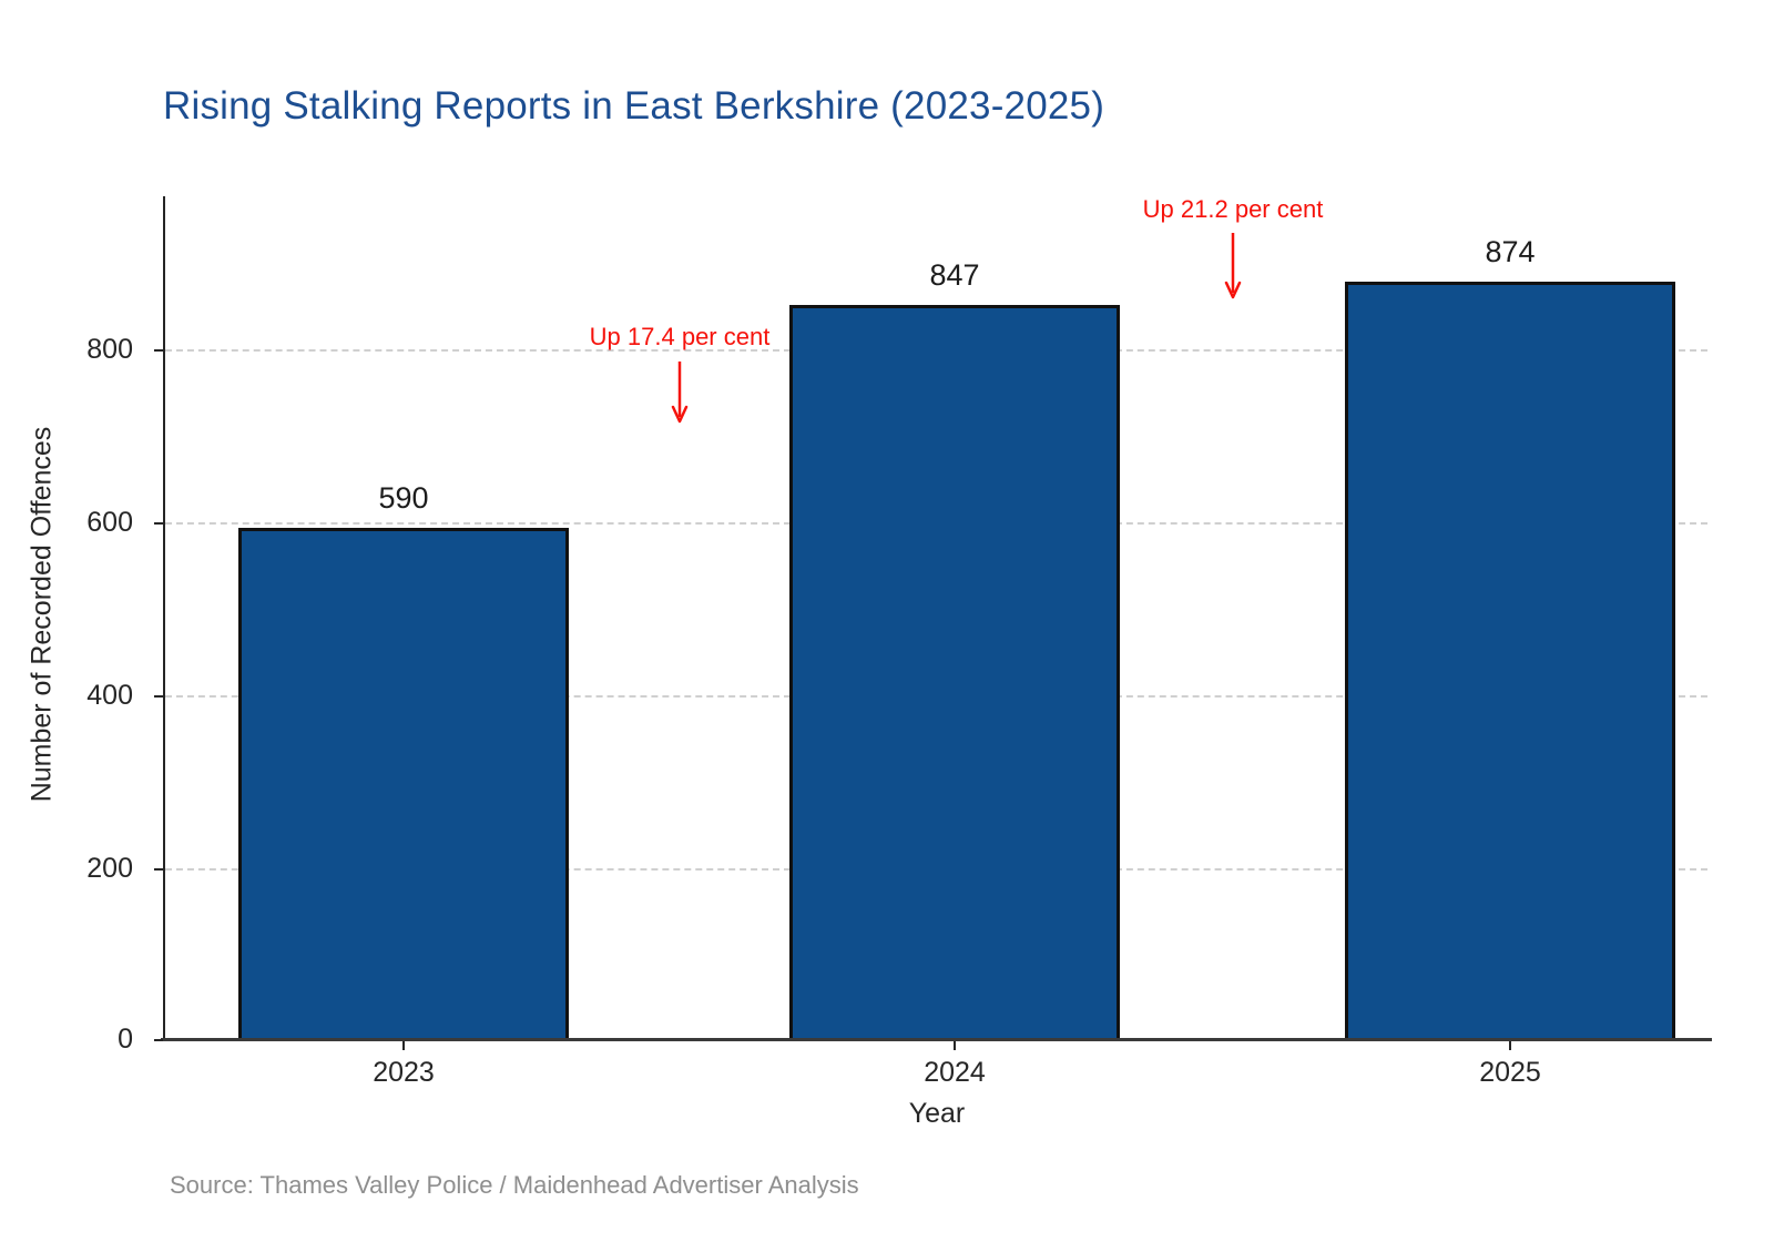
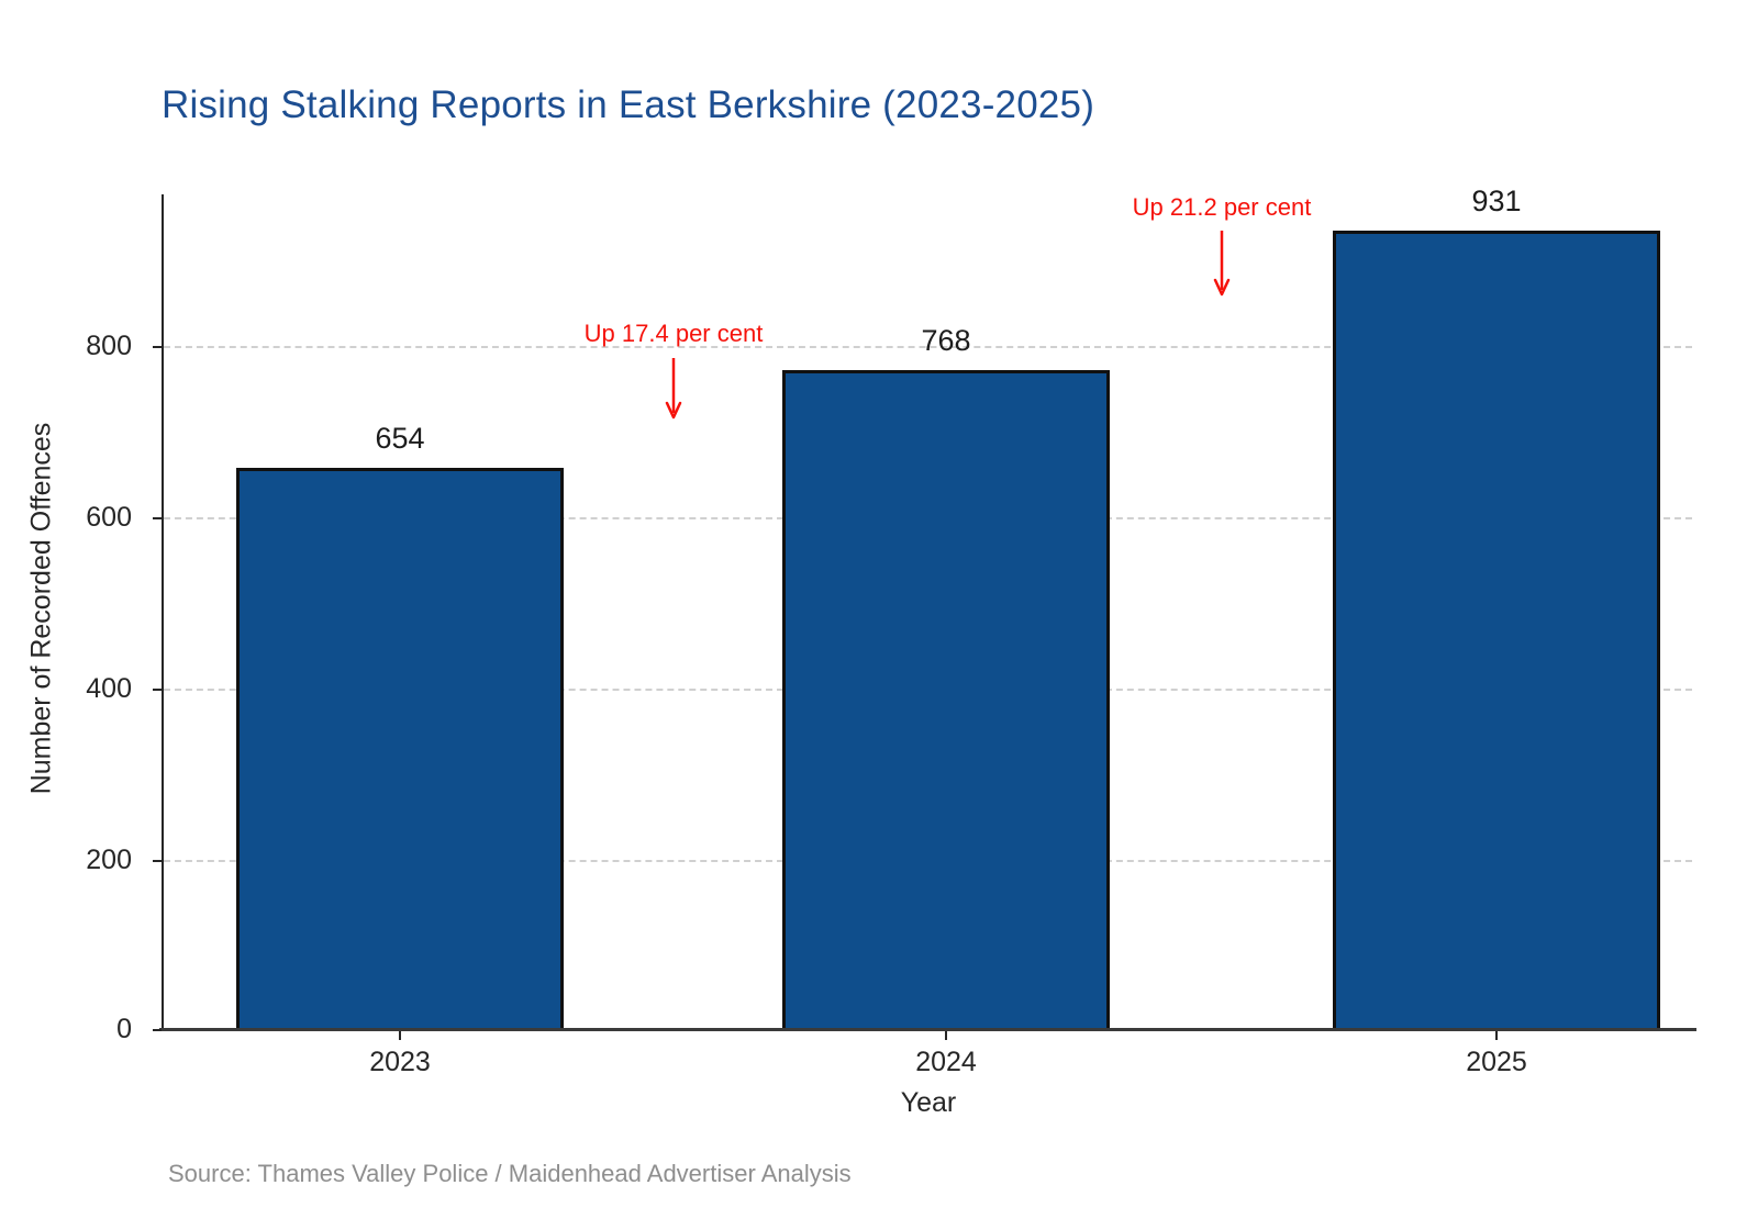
2023: 590 -> 654
2024: 847 -> 768
2025: 874 -> 931
